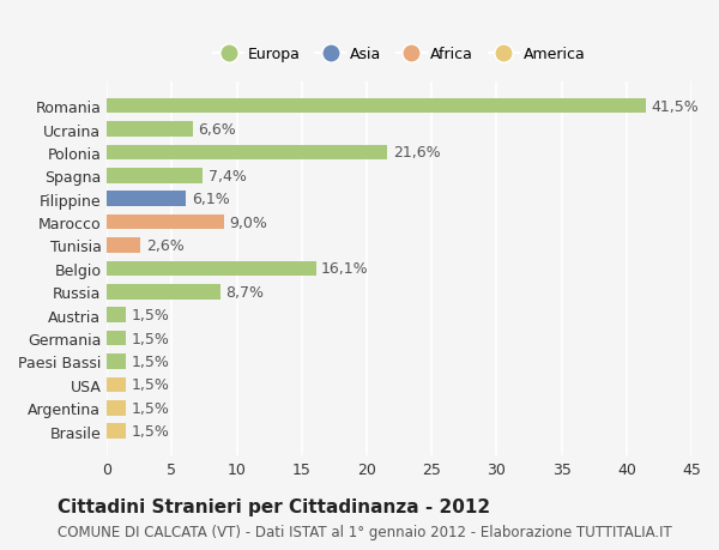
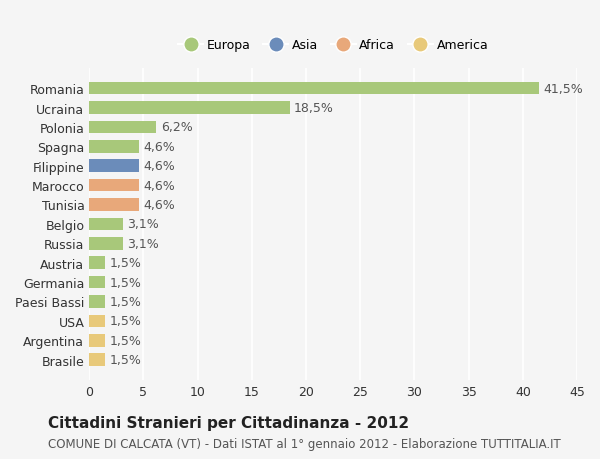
Ucraina: 6,6% -> 18,5%
Polonia: 21,6% -> 6,2%
Spagna: 7,4% -> 4,6%
Filippine: 6,1% -> 4,6%
Marocco: 9,0% -> 4,6%
Tunisia: 2,6% -> 4,6%
Belgio: 16,1% -> 3,1%
Russia: 8,7% -> 3,1%
